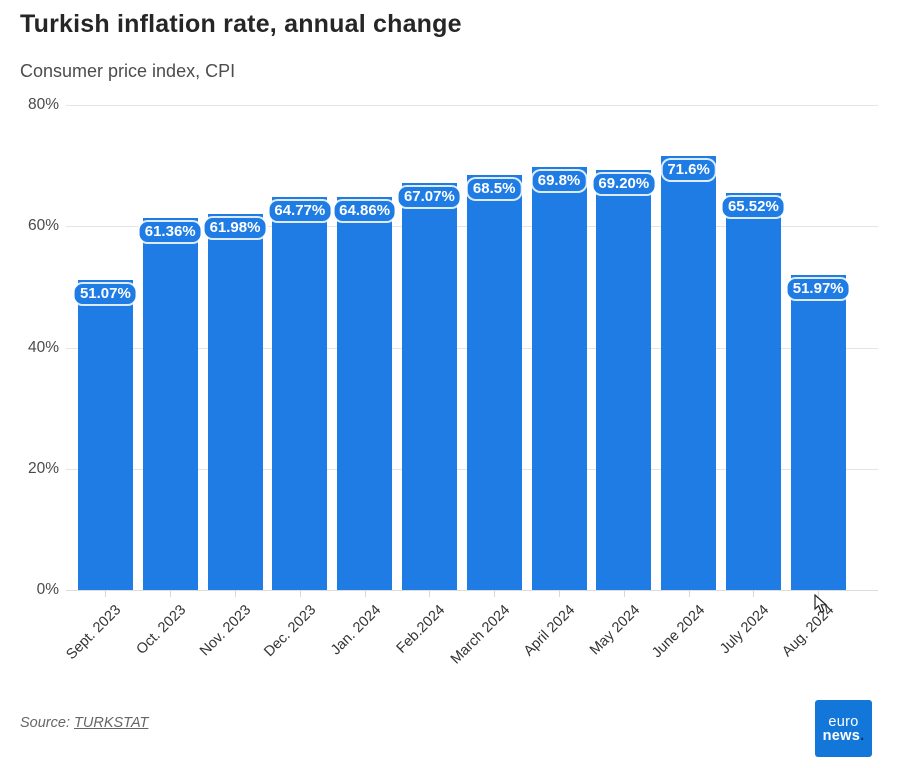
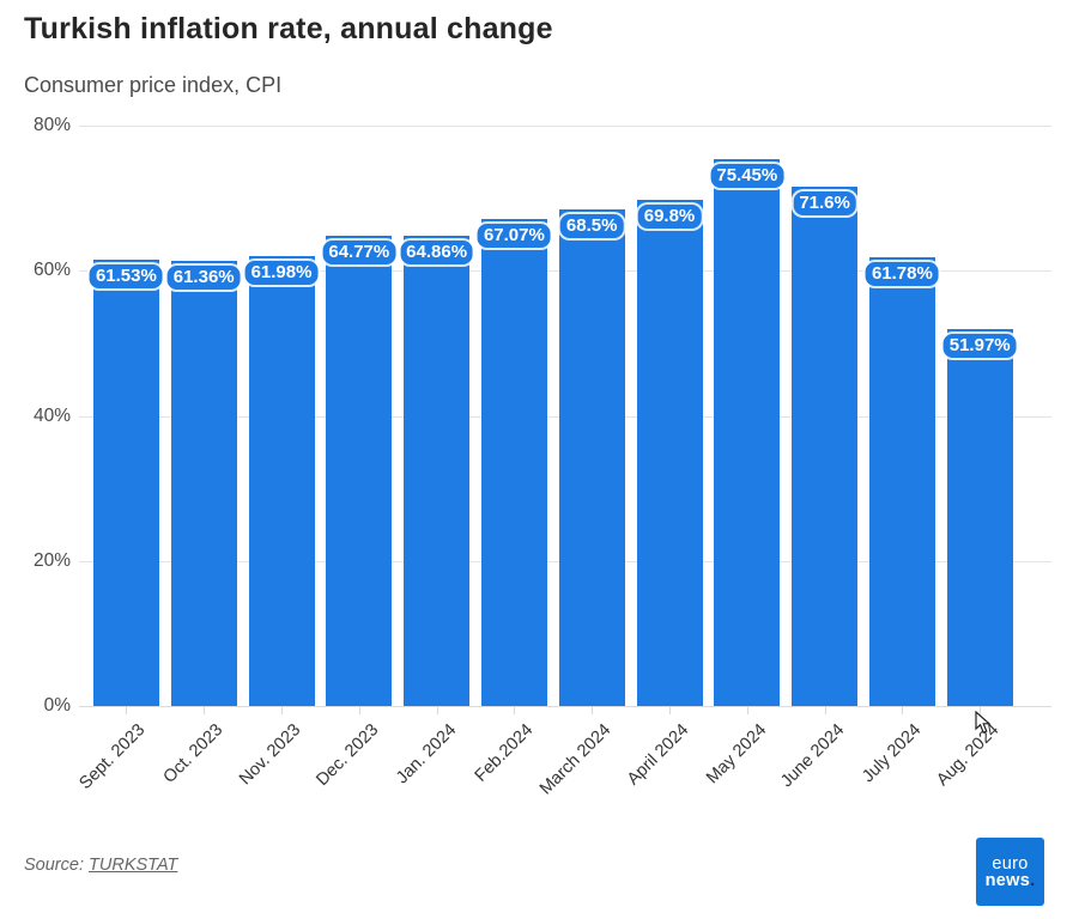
Sept. 2023: 51.07% -> 61.53%
May 2024: 69.20% -> 75.45%
July 2024: 65.52% -> 61.78%
